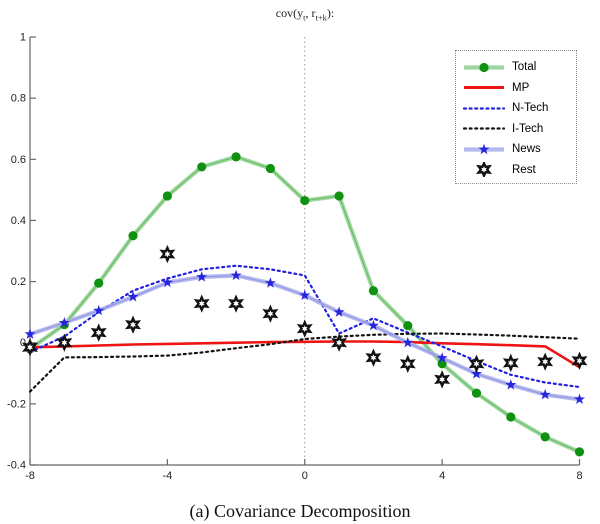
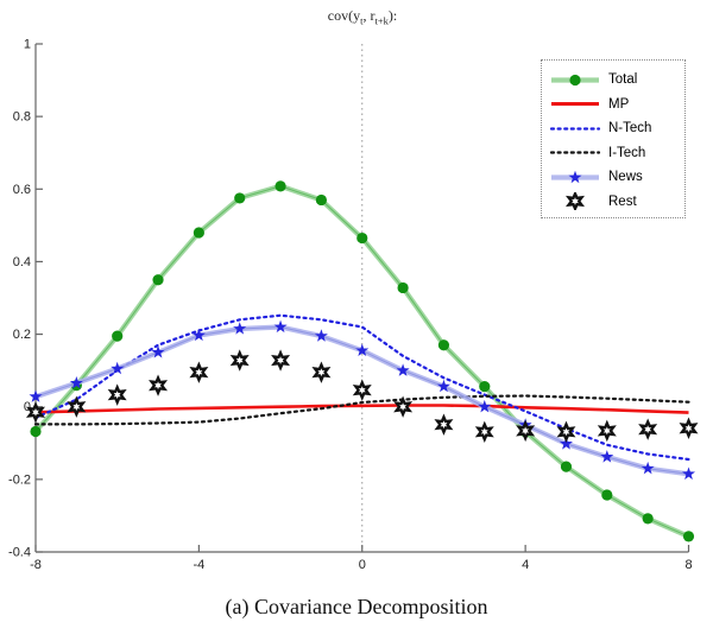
Total/-8: -0.02 -> -0.07
I-Tech/-8: -0.16 -> -0.05
Rest/-4: 0.29 -> 0.10
Total/1: 0.48 -> 0.33
N-Tech/1: 0.03 -> 0.14
Rest/4: -0.12 -> -0.07
MP/8: -0.08 -> -0.02
